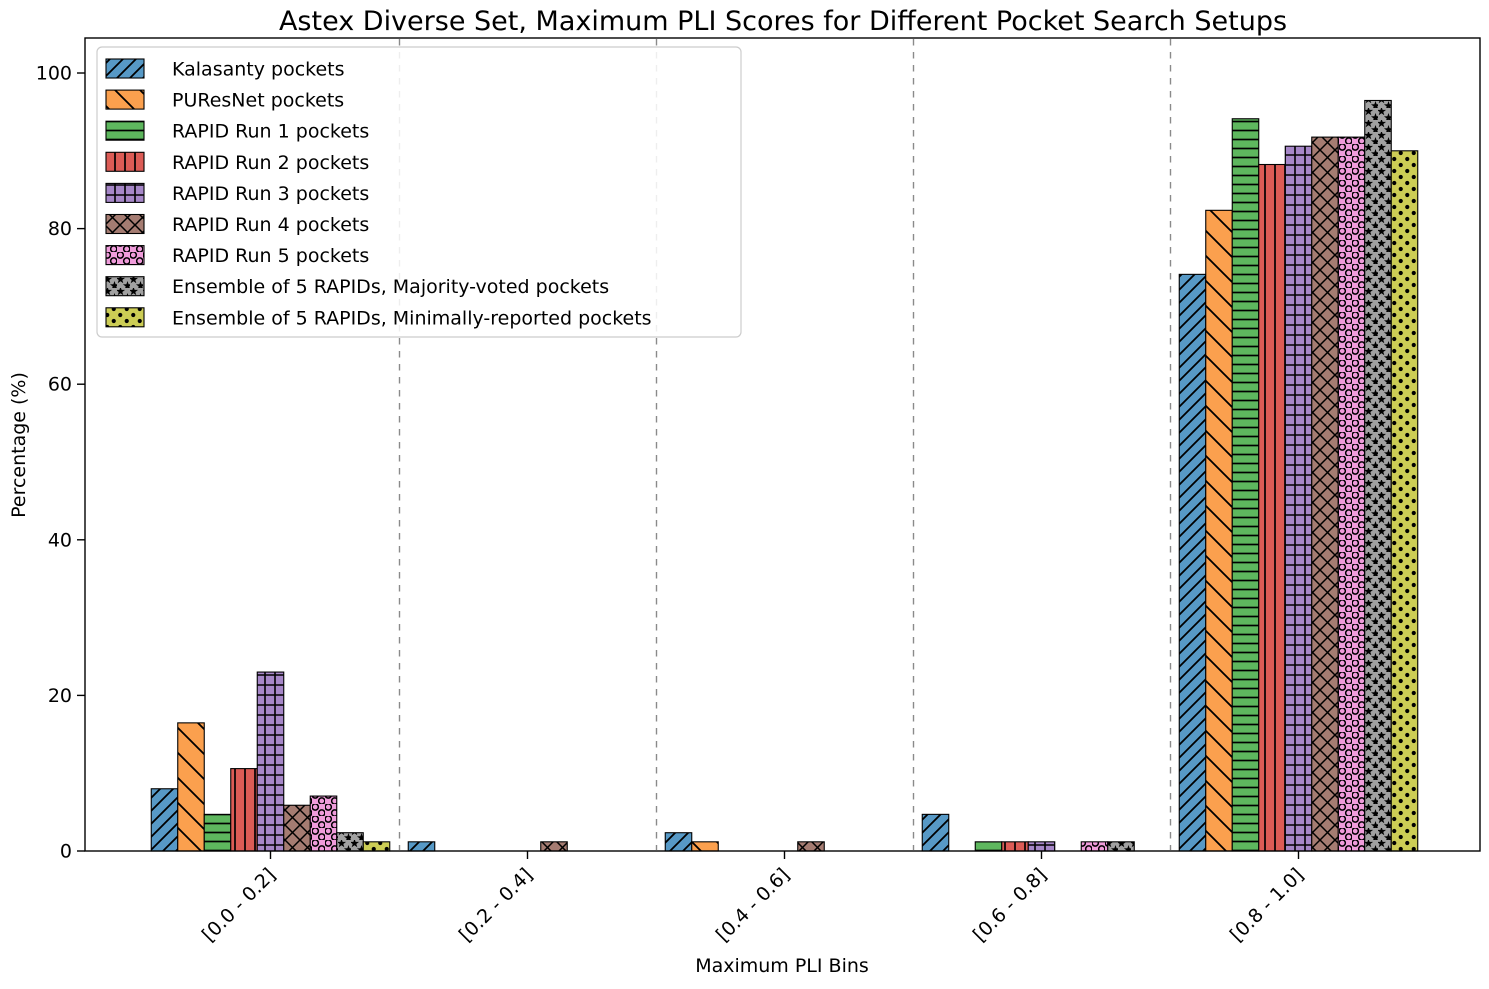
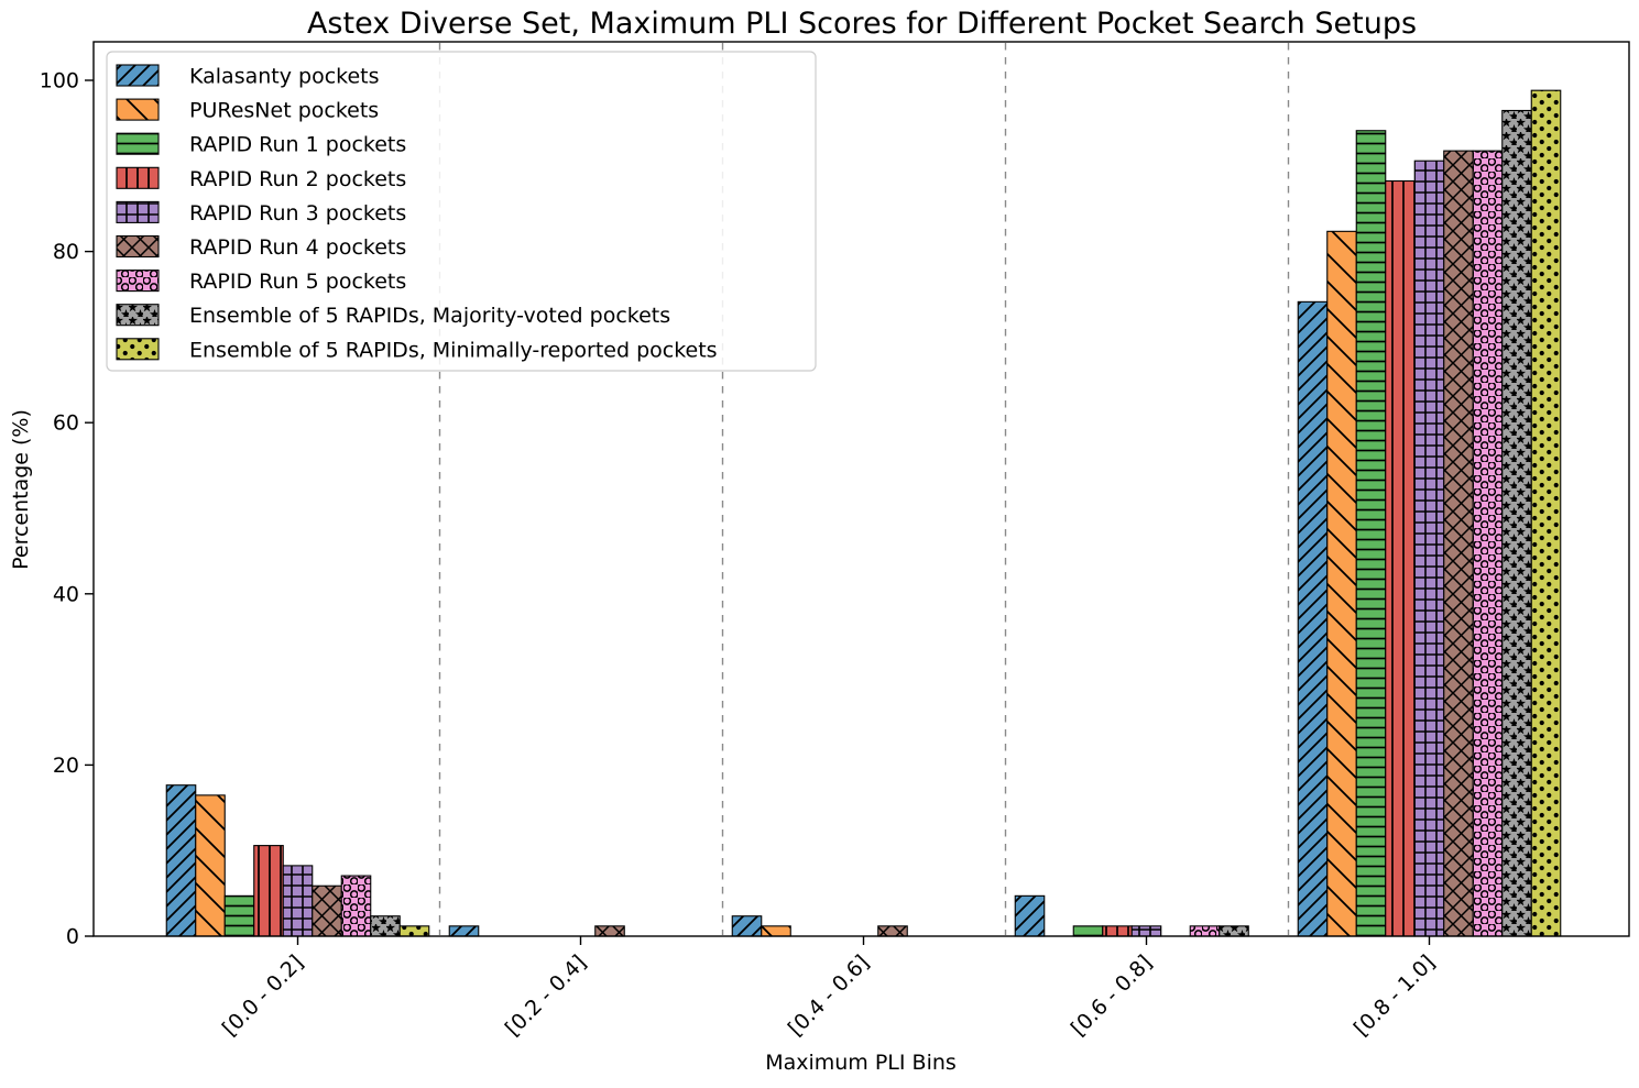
Kalasanty pockets/[0.0 - 0.2]: 8 -> 18
RAPID Run 3 pockets/[0.0 - 0.2]: 23 -> 8
Ensemble of 5 RAPIDs, Minimally-reported pockets/[0.8 - 1.0]: 90 -> 99
